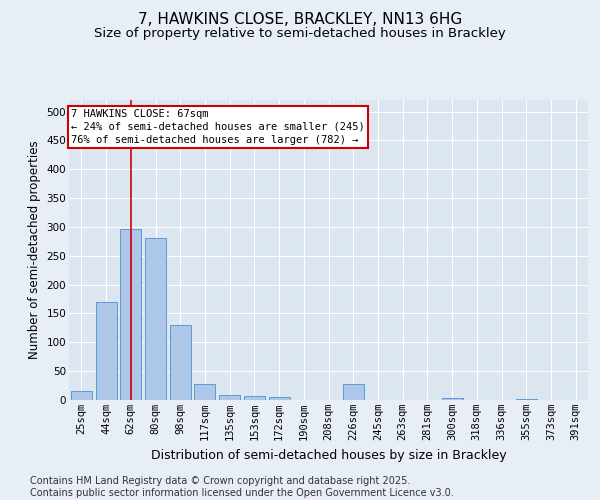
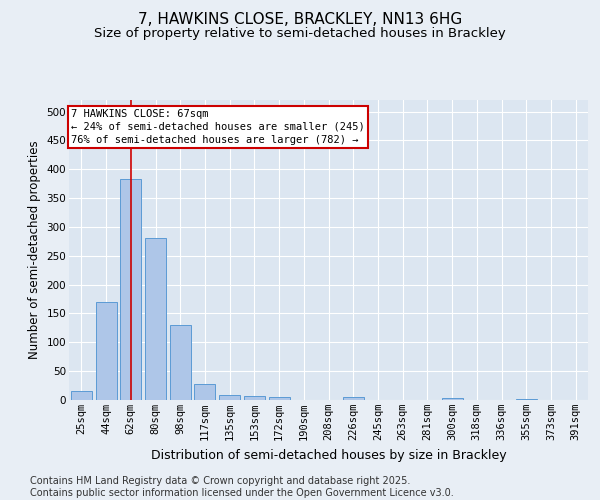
62sqm: 296 -> 383
226sqm: 28 -> 5
